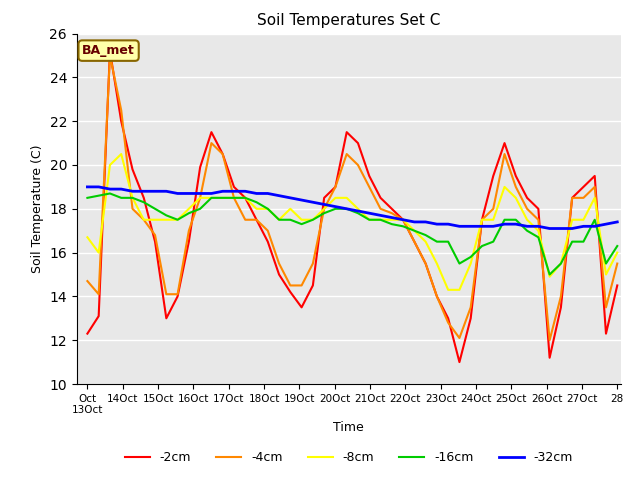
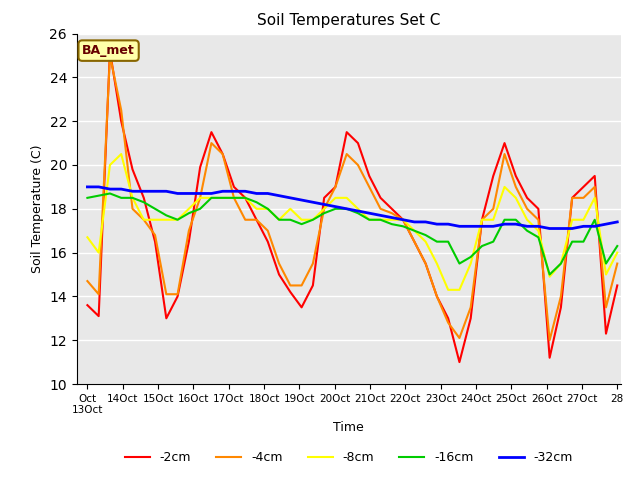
-2cm/Oct 13Oct: 12.3 -> 13.6
